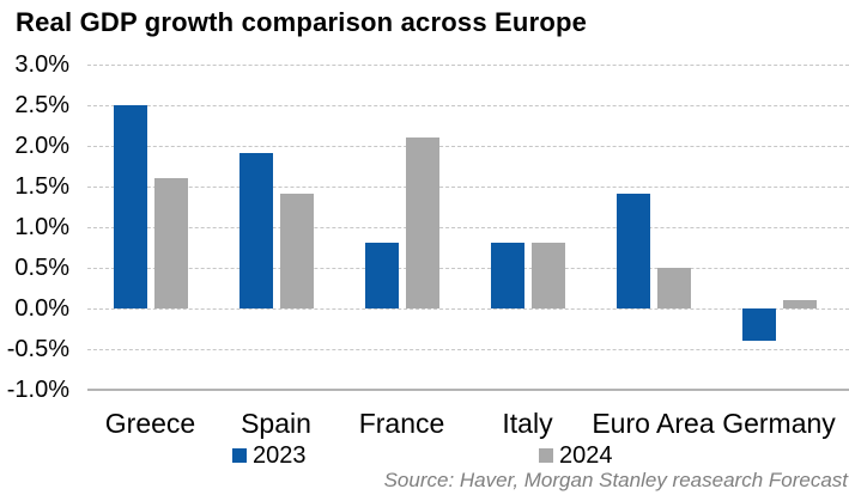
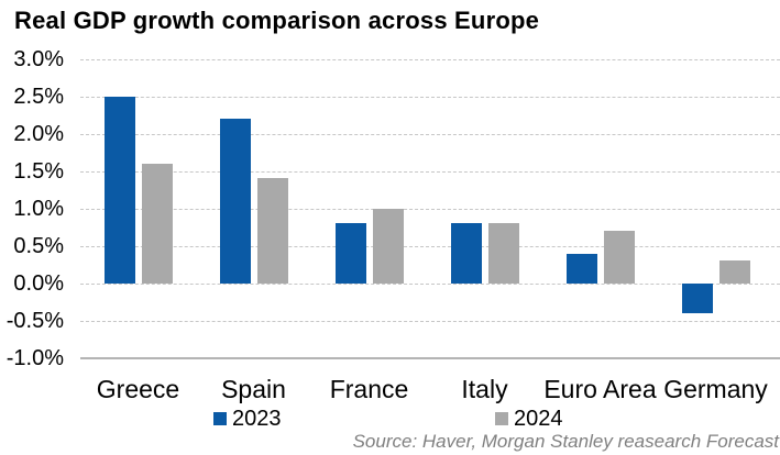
2023/Spain: 1.9% -> 2.2%
2024/France: 2.1% -> 1.0%
2023/Euro Area: 1.4% -> 0.4%
2024/Euro Area: 0.5% -> 0.7%
2024/Germany: 0.1% -> 0.3%
